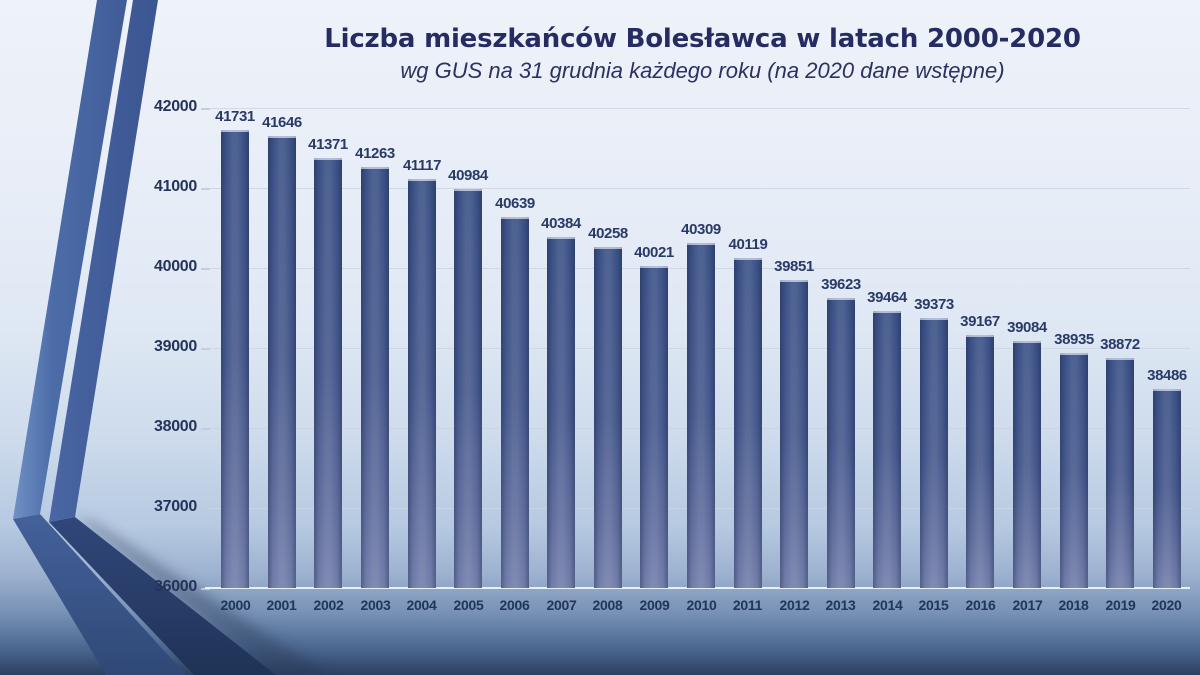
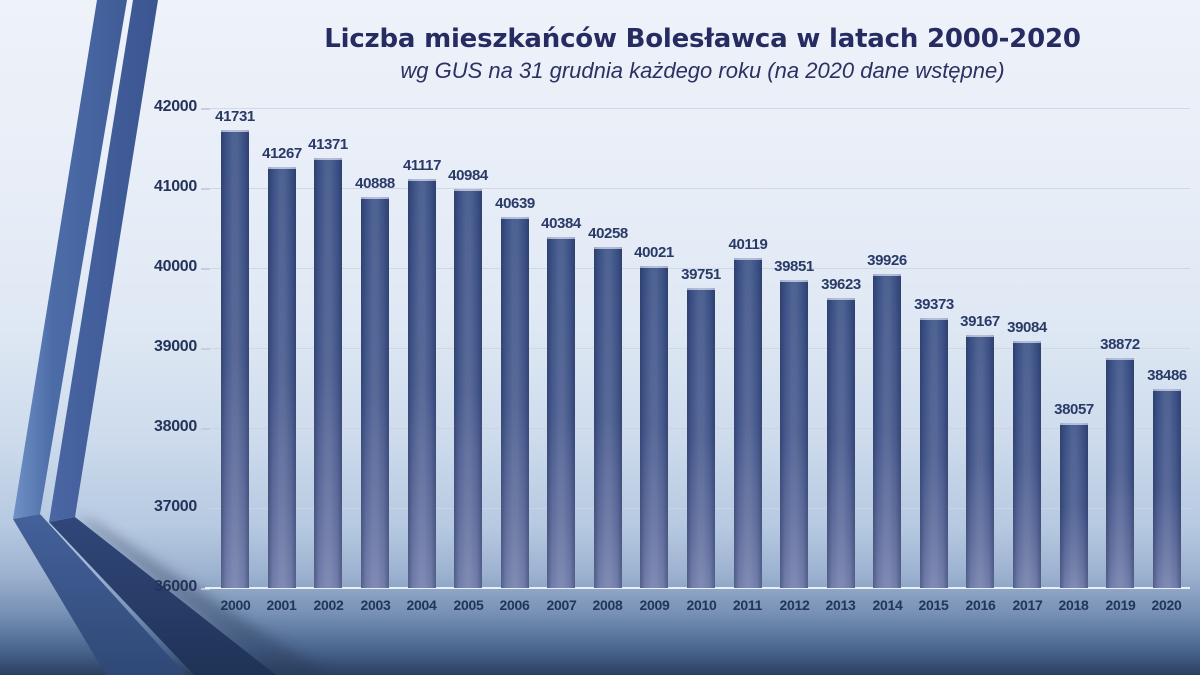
2001: 41646 -> 41267
2003: 41263 -> 40888
2010: 40309 -> 39751
2014: 39464 -> 39926
2018: 38935 -> 38057
